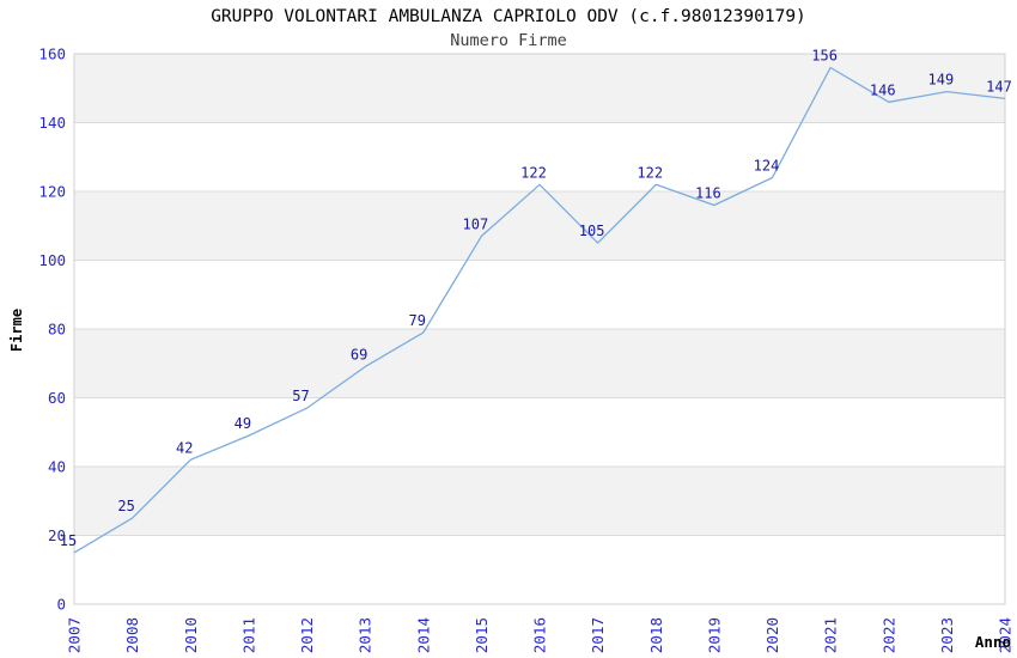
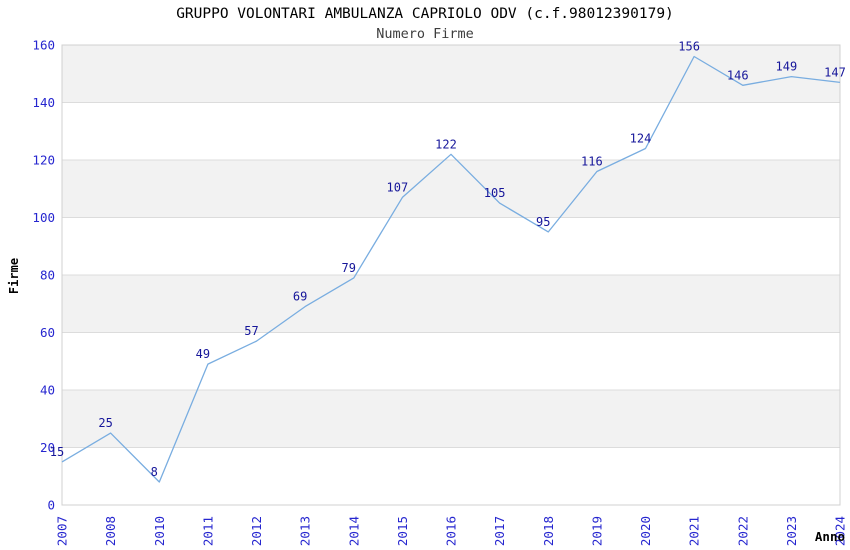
2010: 42 -> 8
2018: 122 -> 95
